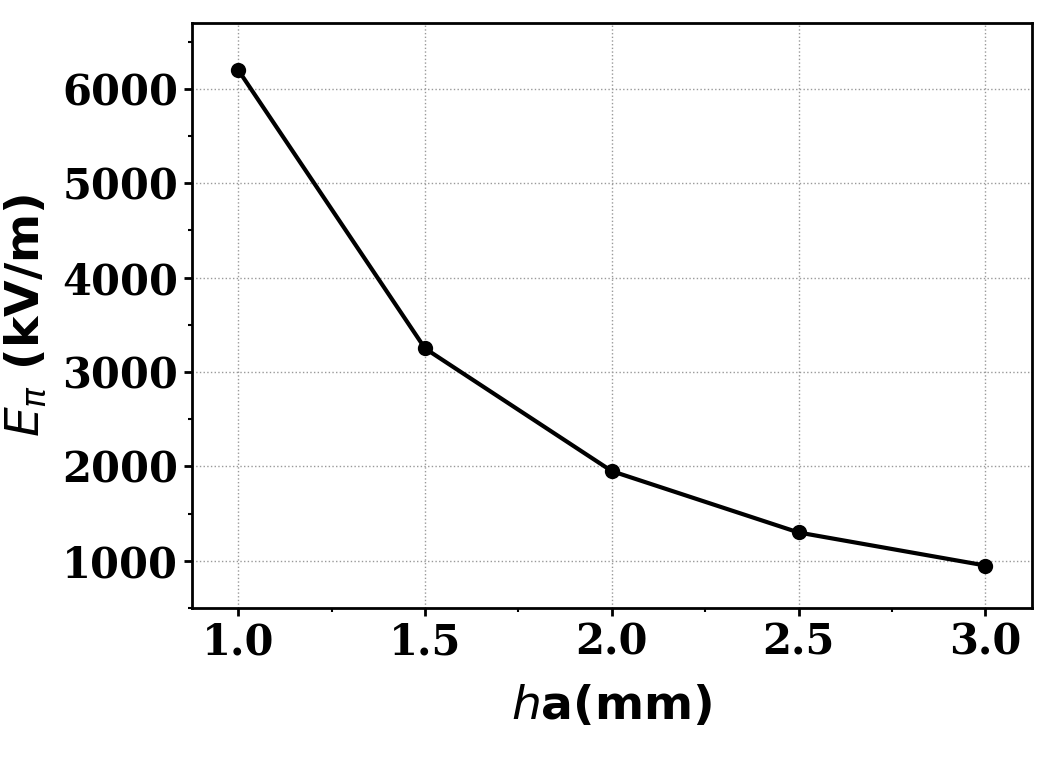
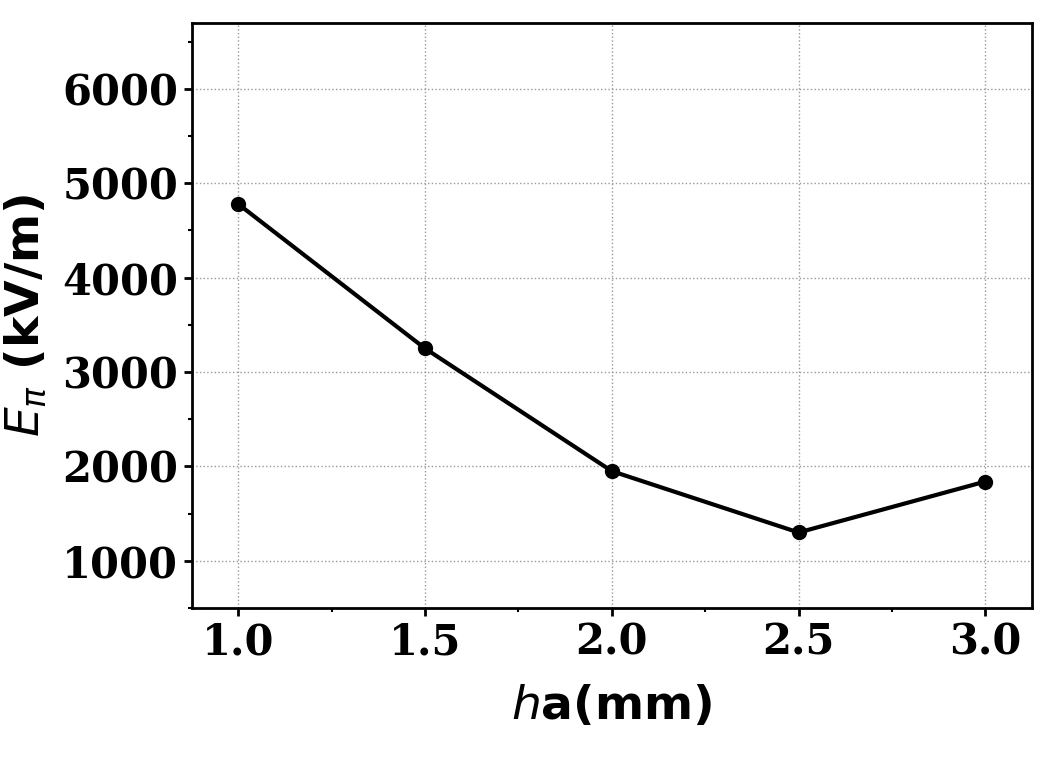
1.0: 6200 -> 4780
3.0: 950 -> 1840
